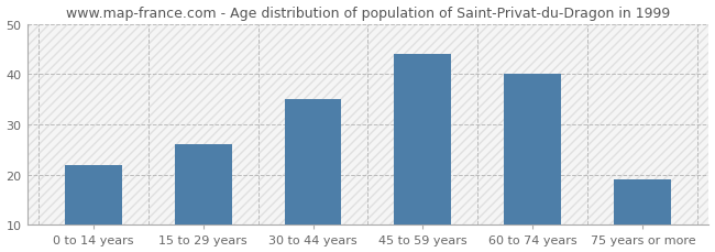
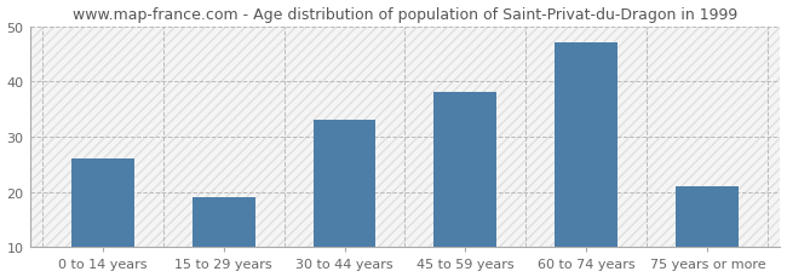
0 to 14 years: 22 -> 26
15 to 29 years: 26 -> 19
30 to 44 years: 35 -> 33
45 to 59 years: 44 -> 38
60 to 74 years: 40 -> 47
75 years or more: 19 -> 21
